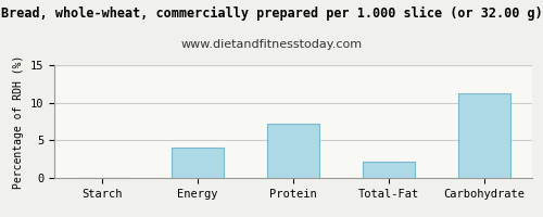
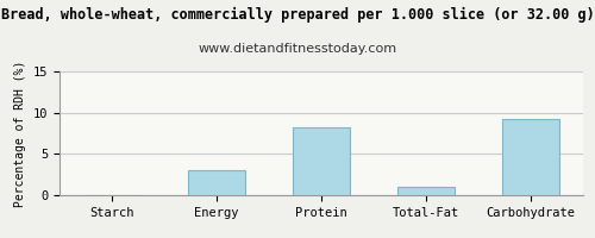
Energy: 4.0 -> 3.0
Protein: 7.2 -> 8.2
Total-Fat: 2.1 -> 1.0
Carbohydrate: 11.2 -> 9.2
